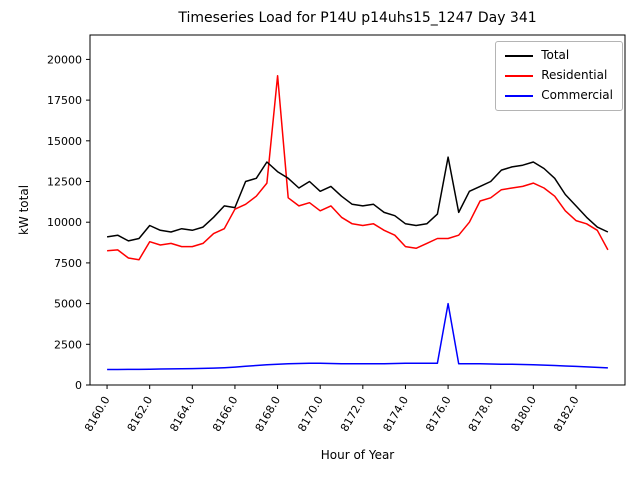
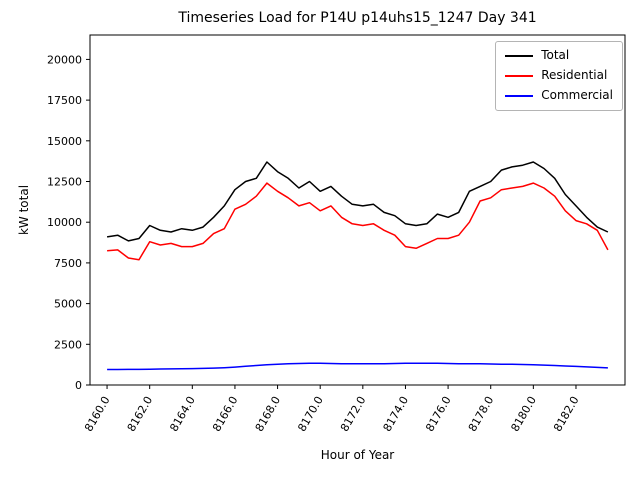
Total/8166.0: 10900 -> 12000
Residential/8168.0: 19000 -> 11900
Total/8176.0: 14000 -> 10300
Commercial/8176.0: 5000 -> 1300
